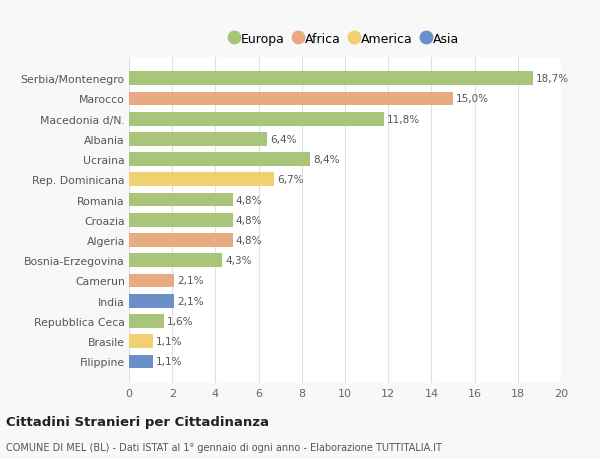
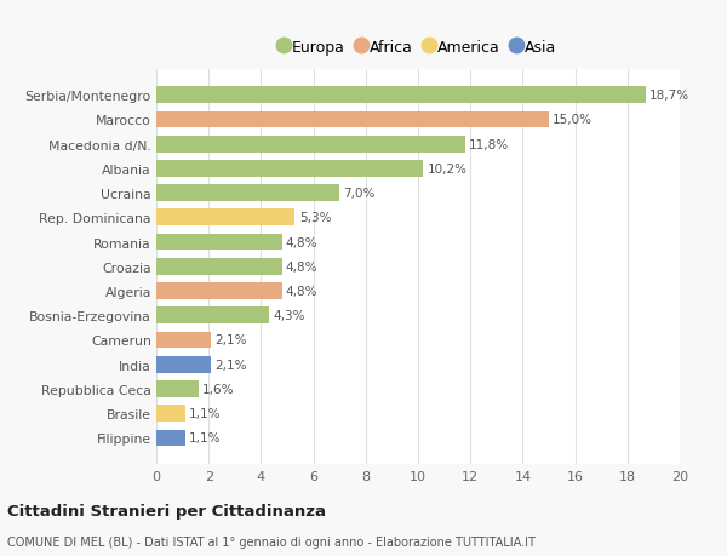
Albania: 6,4% -> 10,2%
Ucraina: 8,4% -> 7,0%
Rep. Dominicana: 6,7% -> 5,3%
